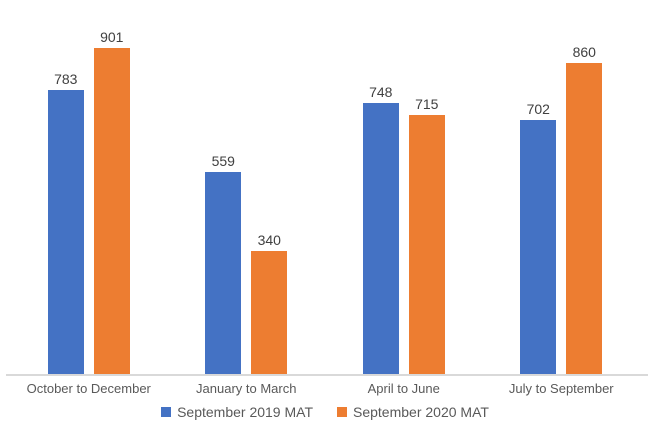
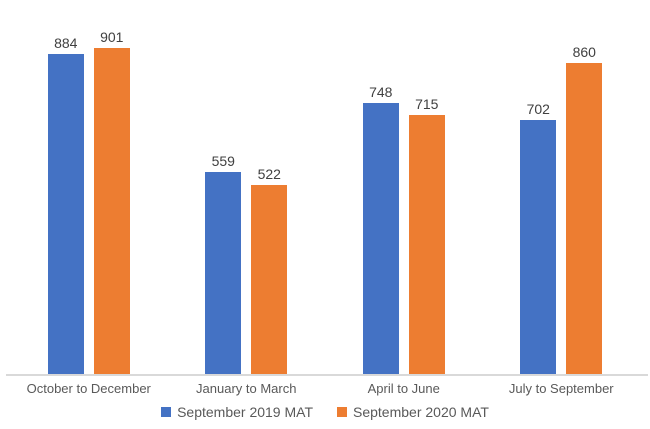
September 2019 MAT/October to December: 783 -> 884
September 2020 MAT/January to March: 340 -> 522
